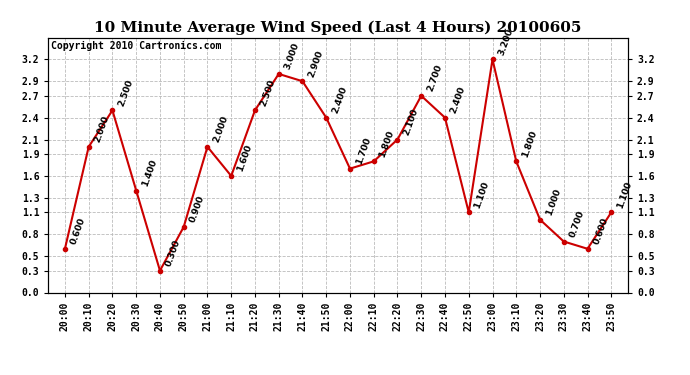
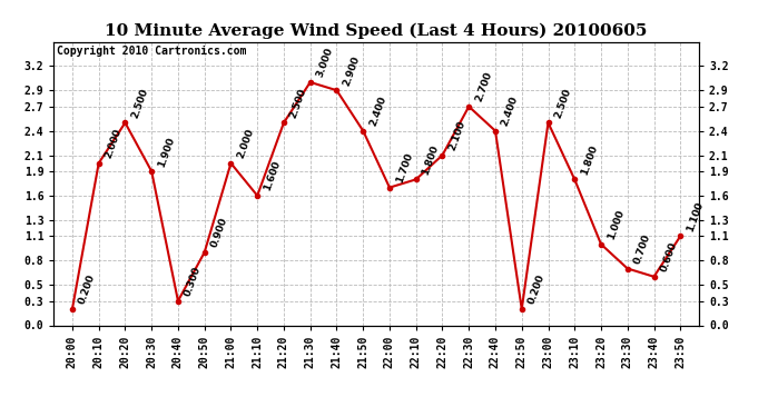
20:00: 0.600 -> 0.200
20:30: 1.400 -> 1.900
22:50: 1.100 -> 0.200
23:00: 3.2 -> 2.5
